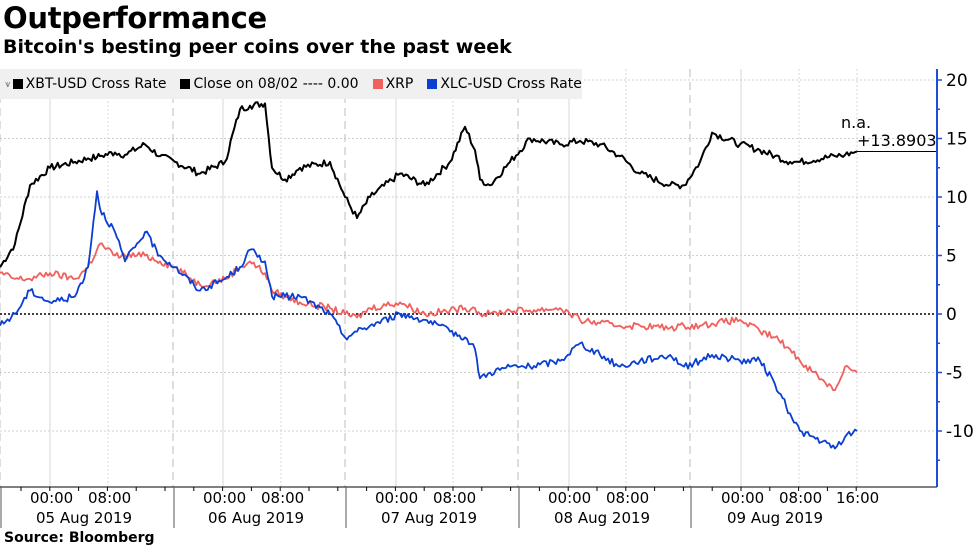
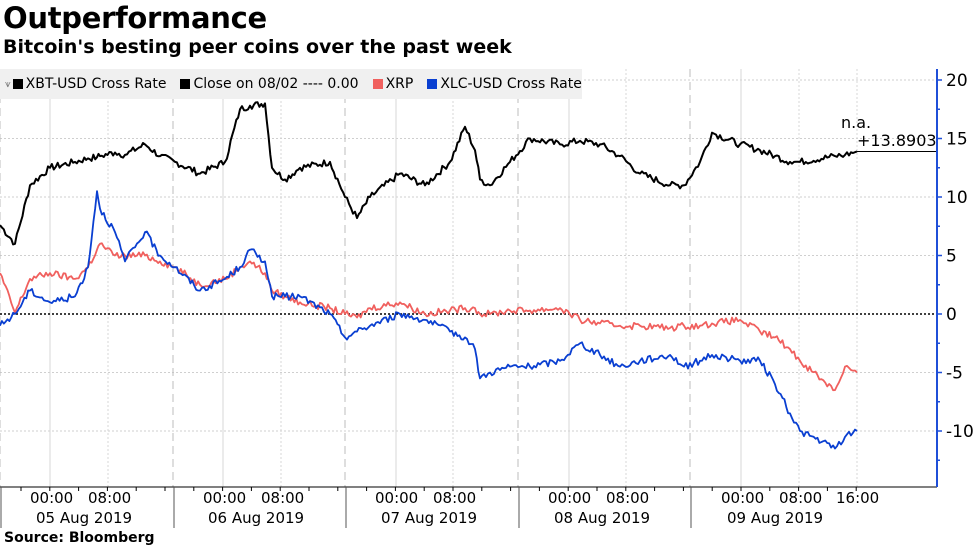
XBT-USD Cross Rate/0: 4.0 -> 7.6
XRP/15: 3.0 -> 0.1
